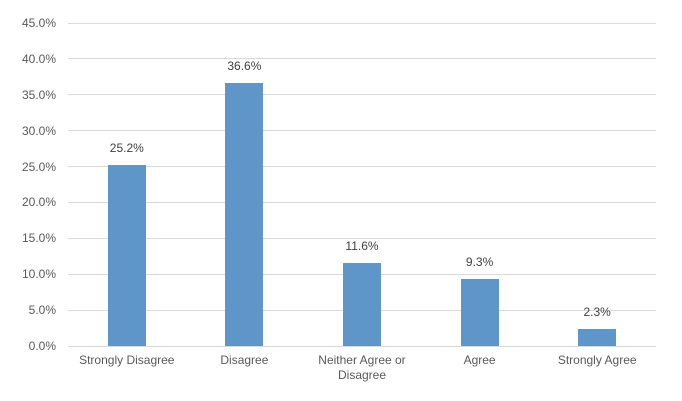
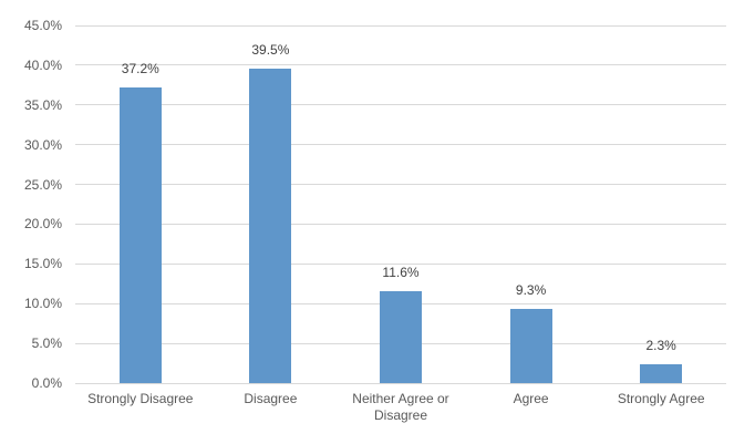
Strongly Disagree: 25.2% -> 37.2%
Disagree: 36.6% -> 39.5%
